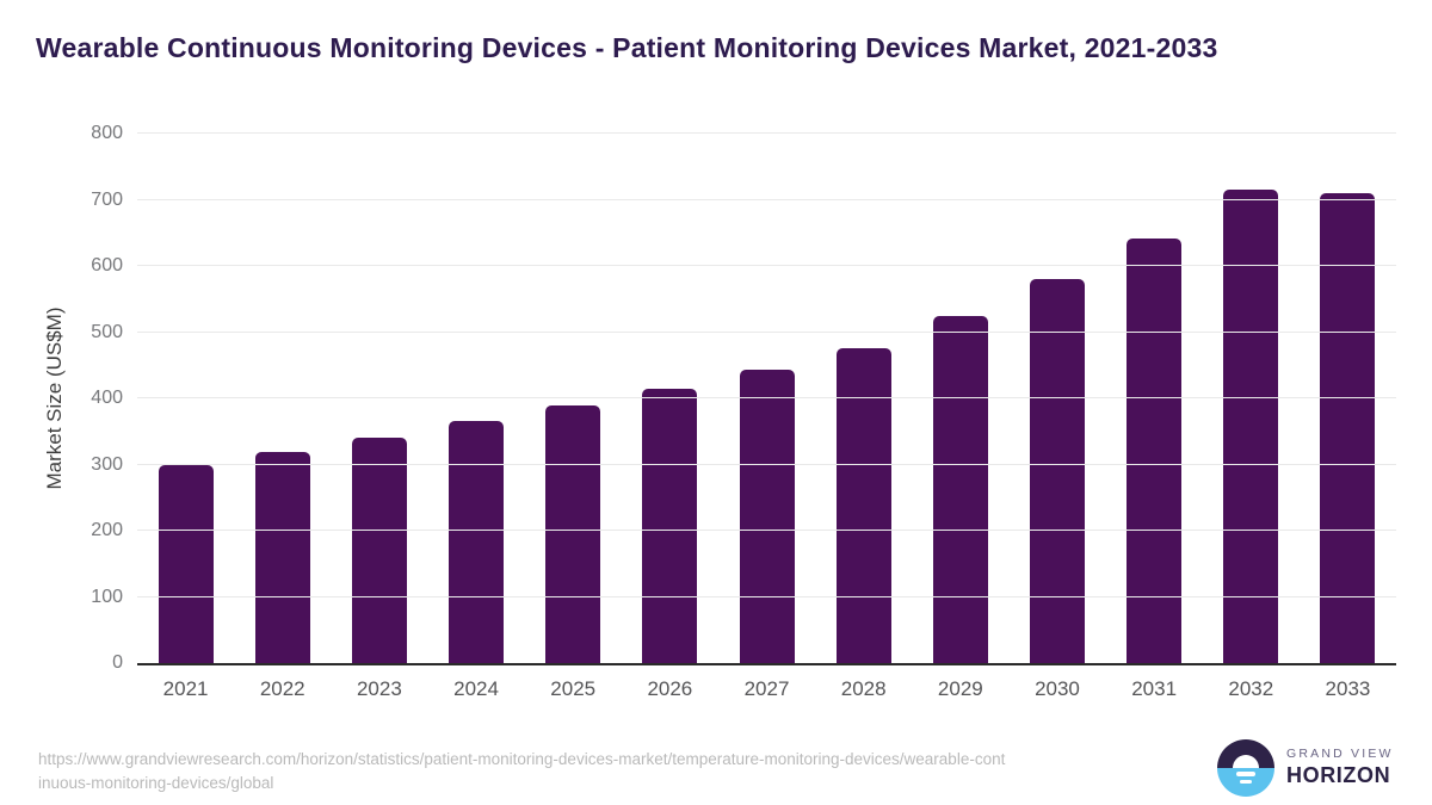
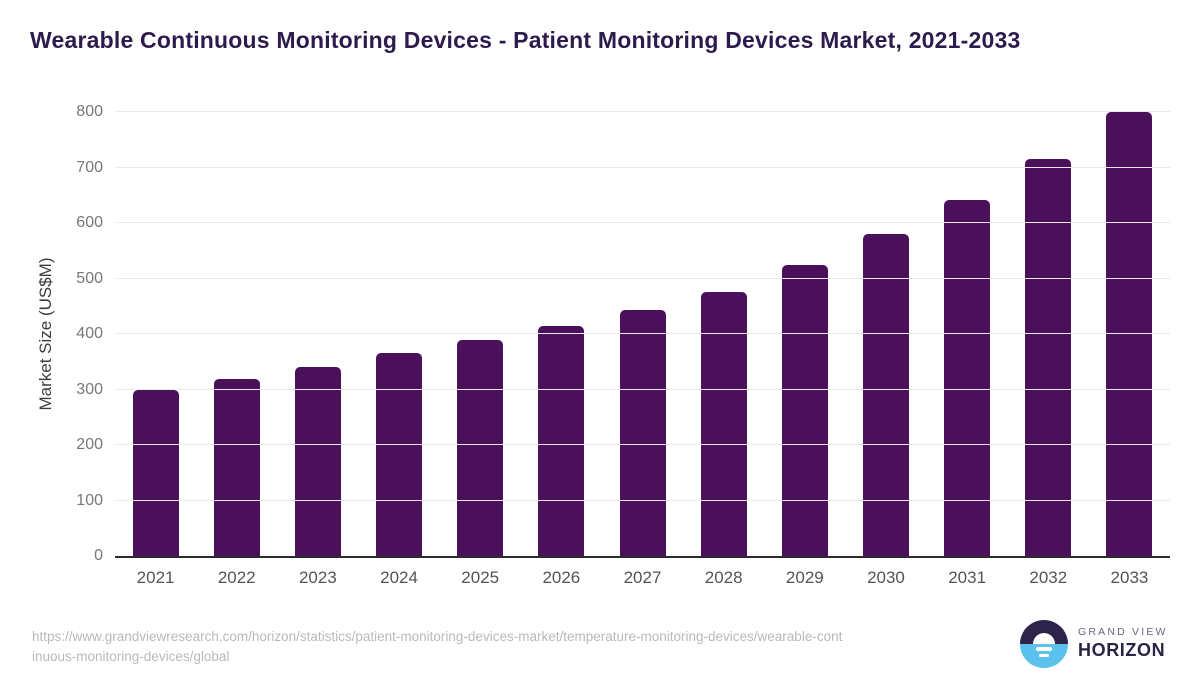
2033: 710 -> 800
